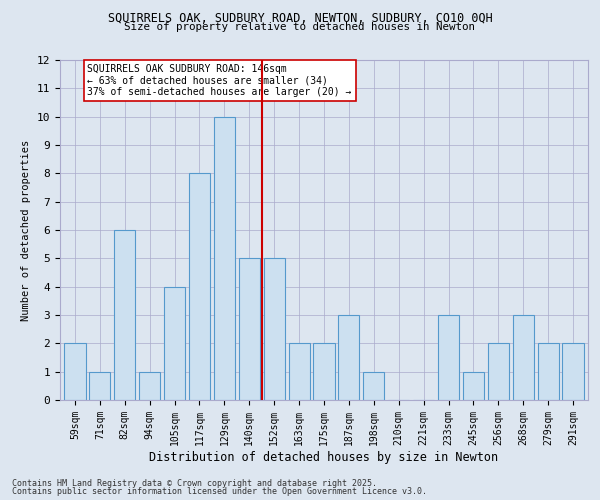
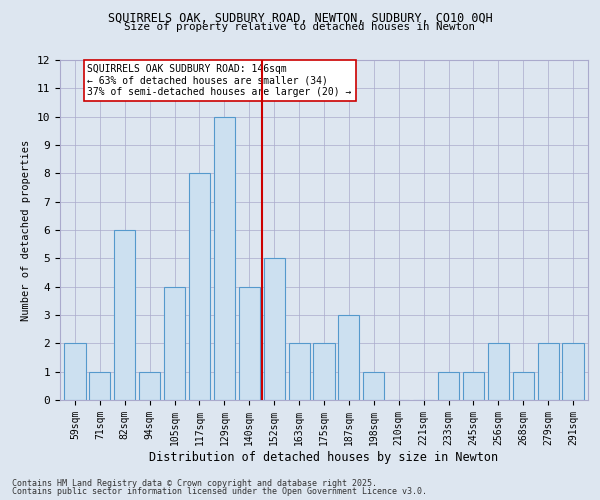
140sqm: 5 -> 4
233sqm: 3 -> 1
268sqm: 3 -> 1
